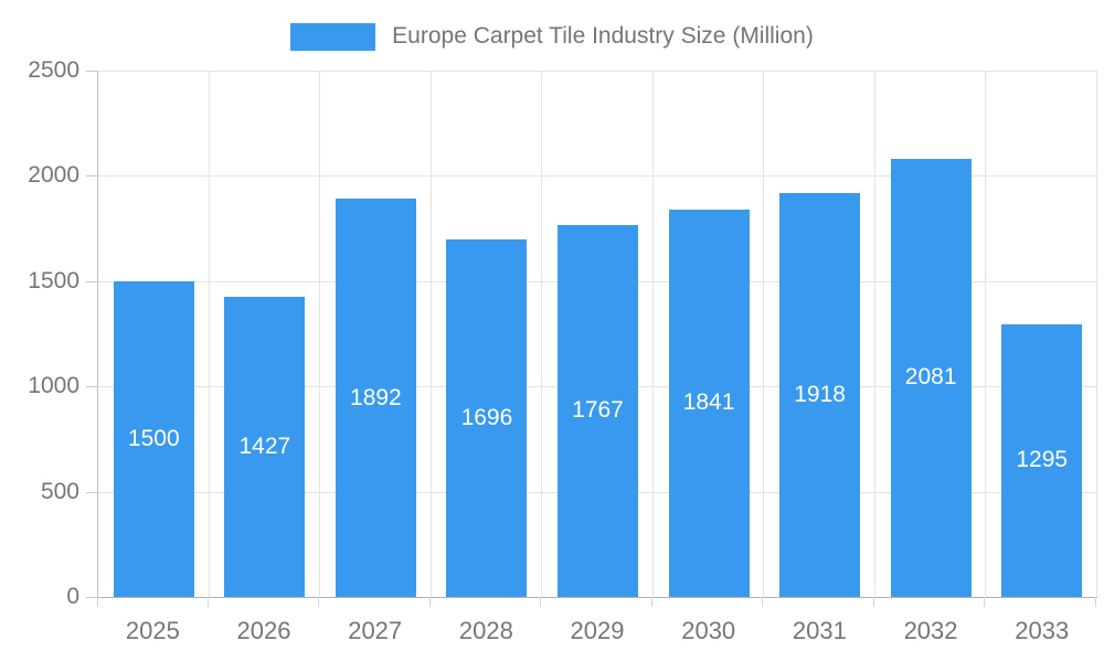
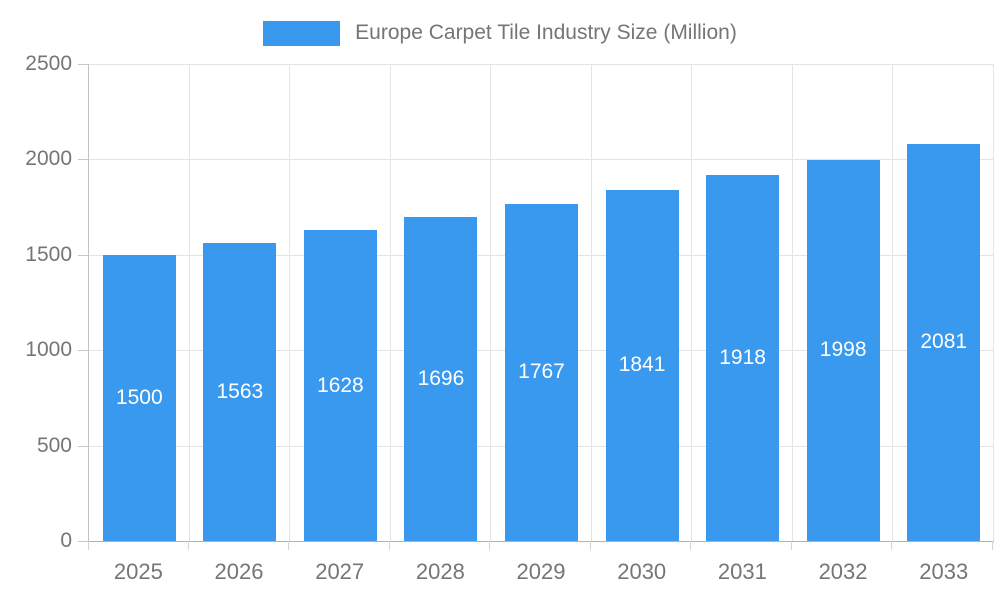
2026: 1427 -> 1563
2027: 1892 -> 1628
2032: 2081 -> 1998
2033: 1295 -> 2081
